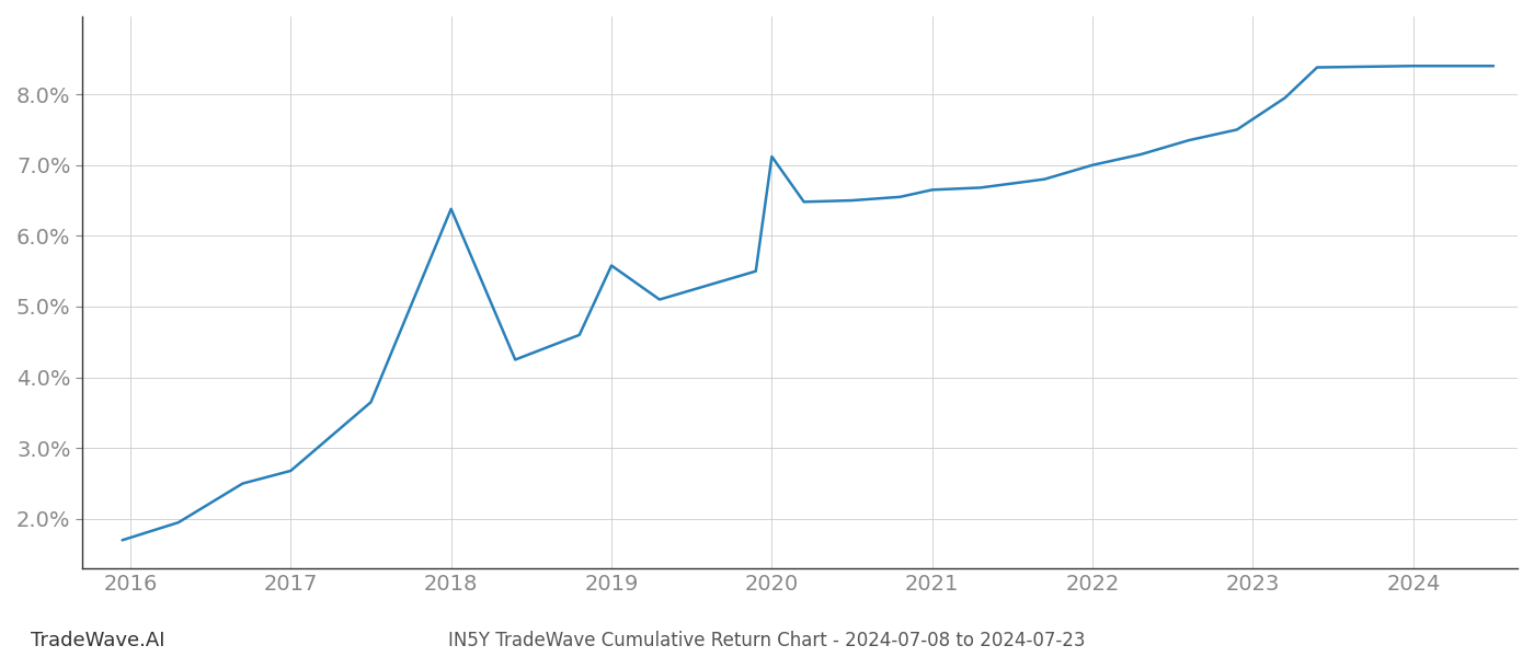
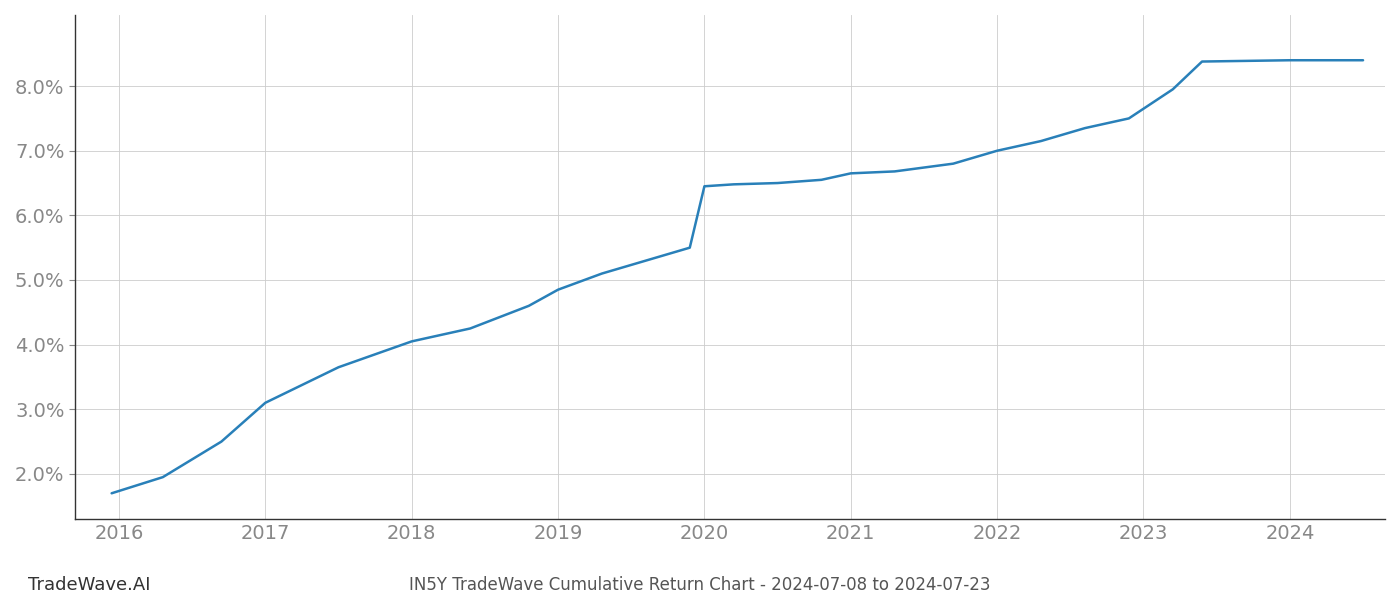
2017: 2.68% -> 3.10%
2018: 6.38% -> 4.05%
2019: 5.58% -> 4.85%
2020: 7.12% -> 6.45%
